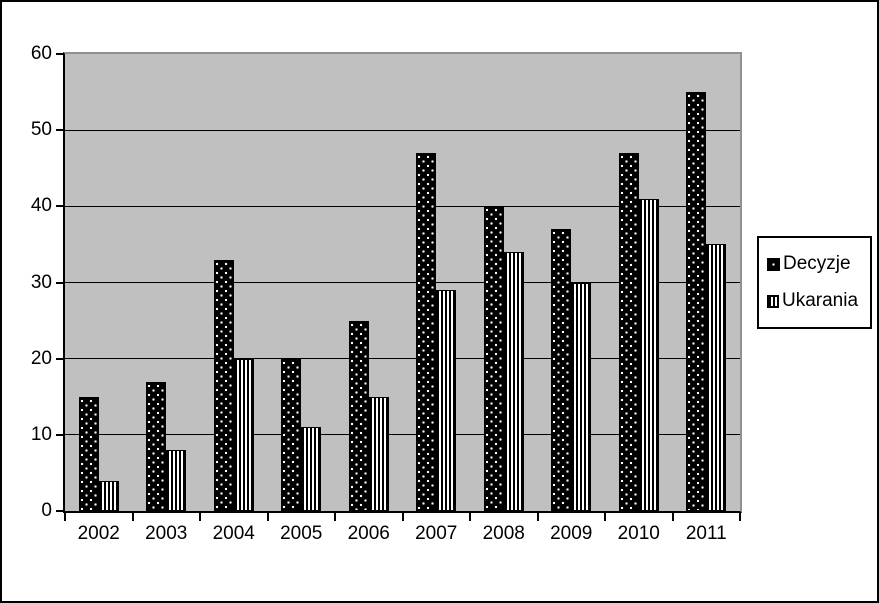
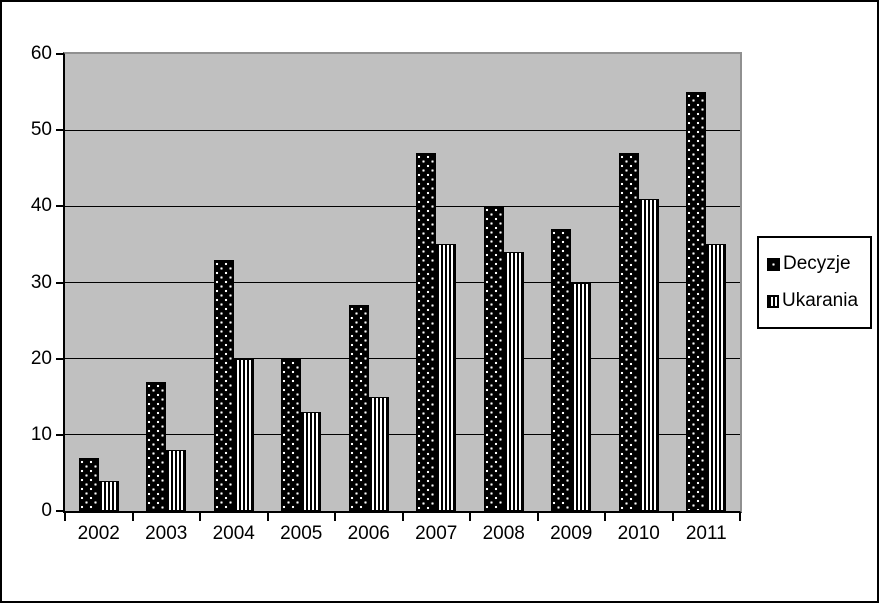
Decyzje/2002: 15 -> 7
Ukarania/2005: 11 -> 13
Decyzje/2006: 25 -> 27
Ukarania/2007: 29 -> 35
